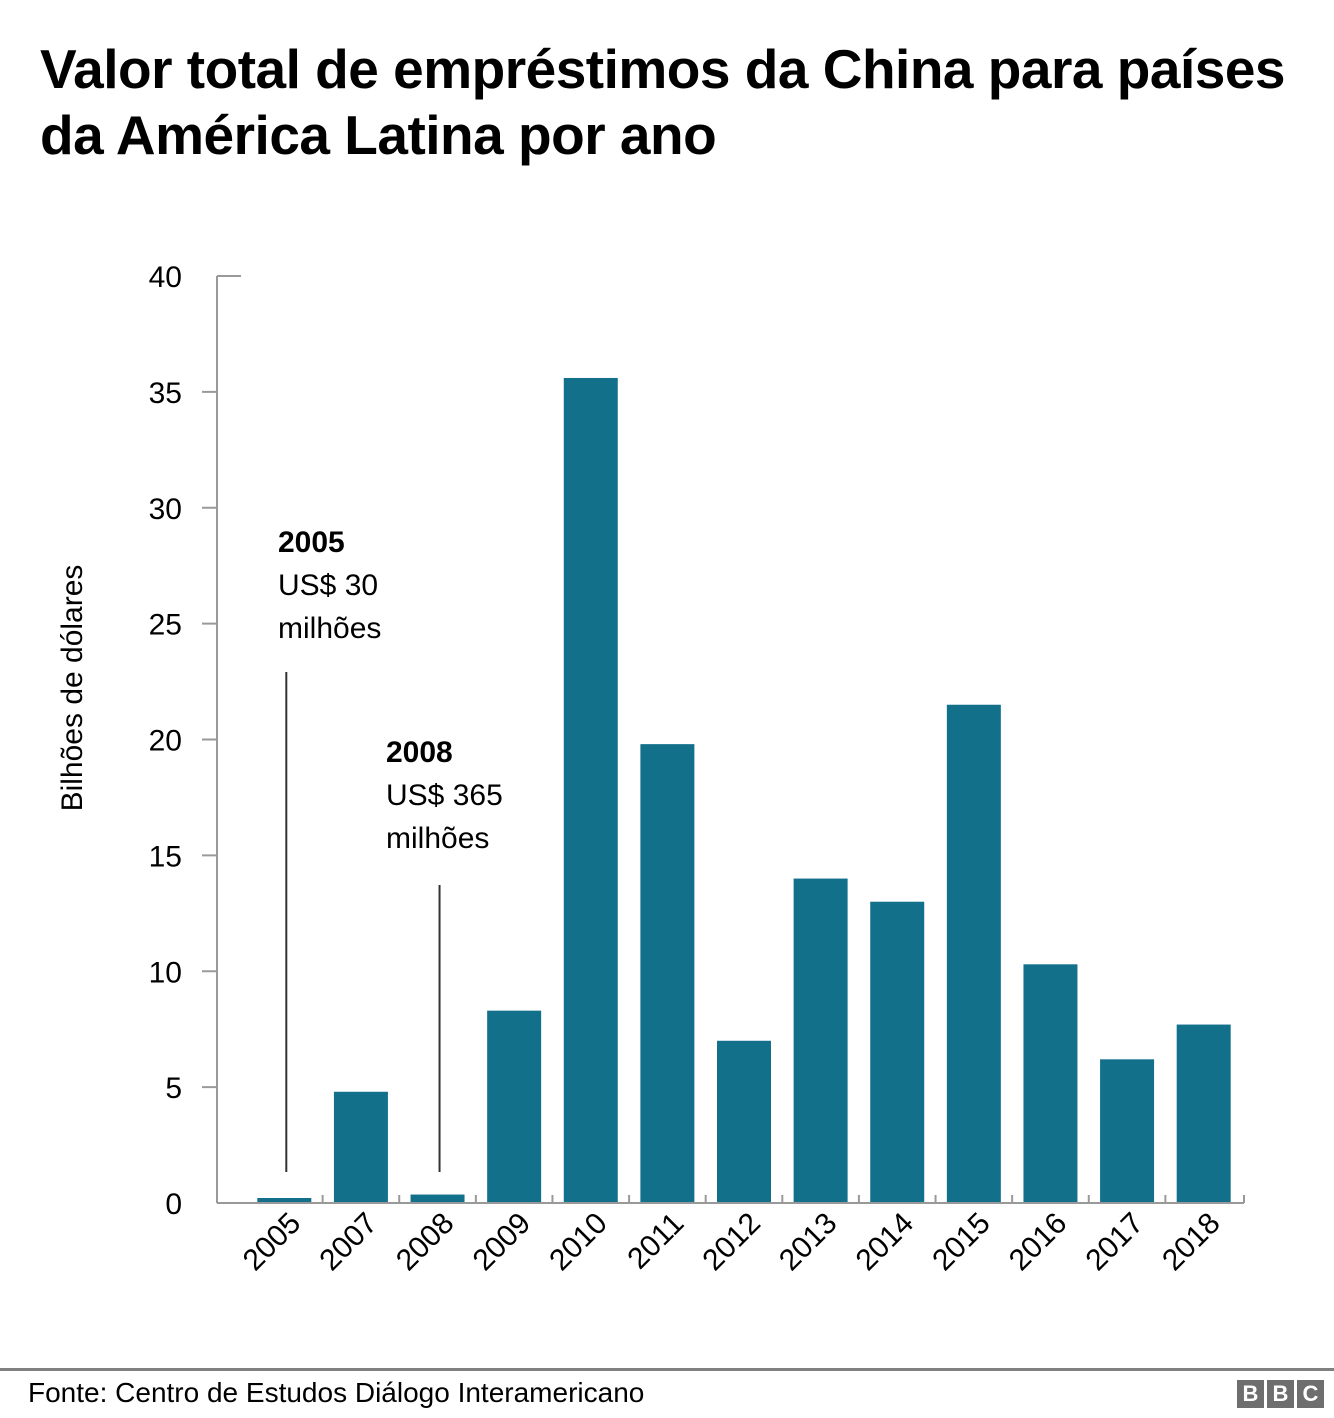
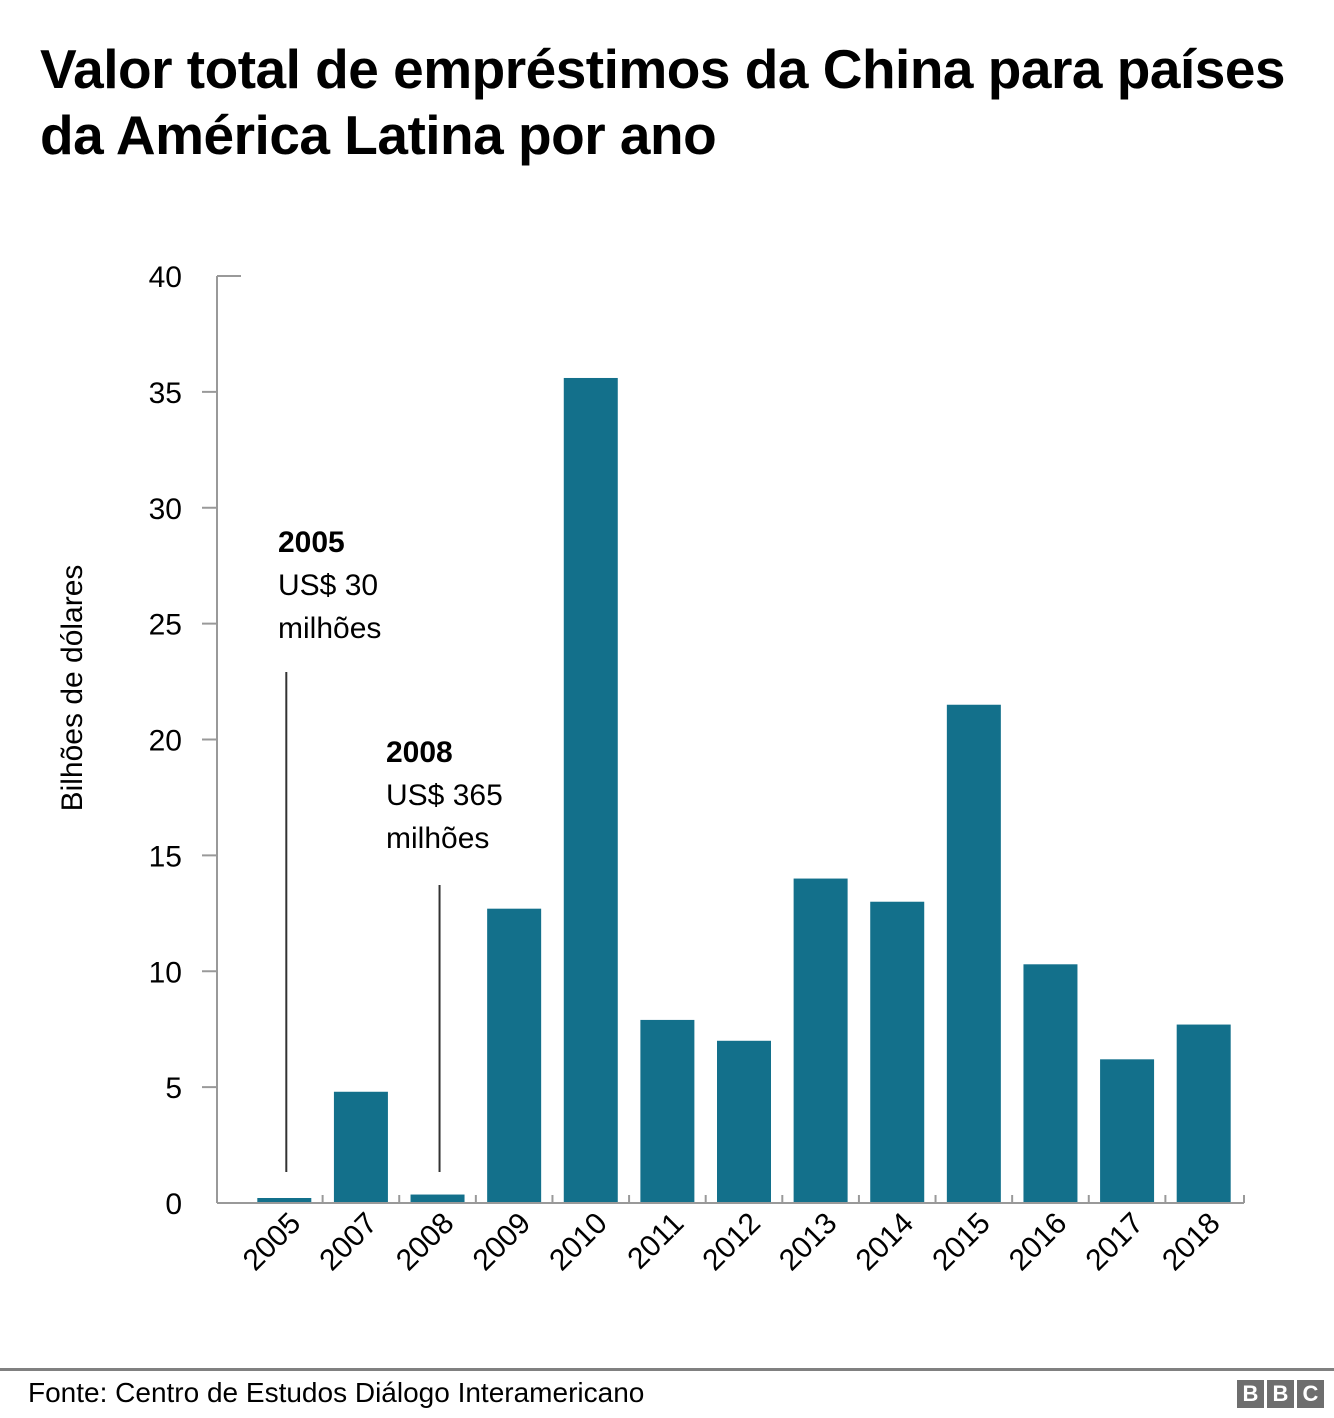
2009: 8.3 -> 12.7
2011: 19.8 -> 7.9
